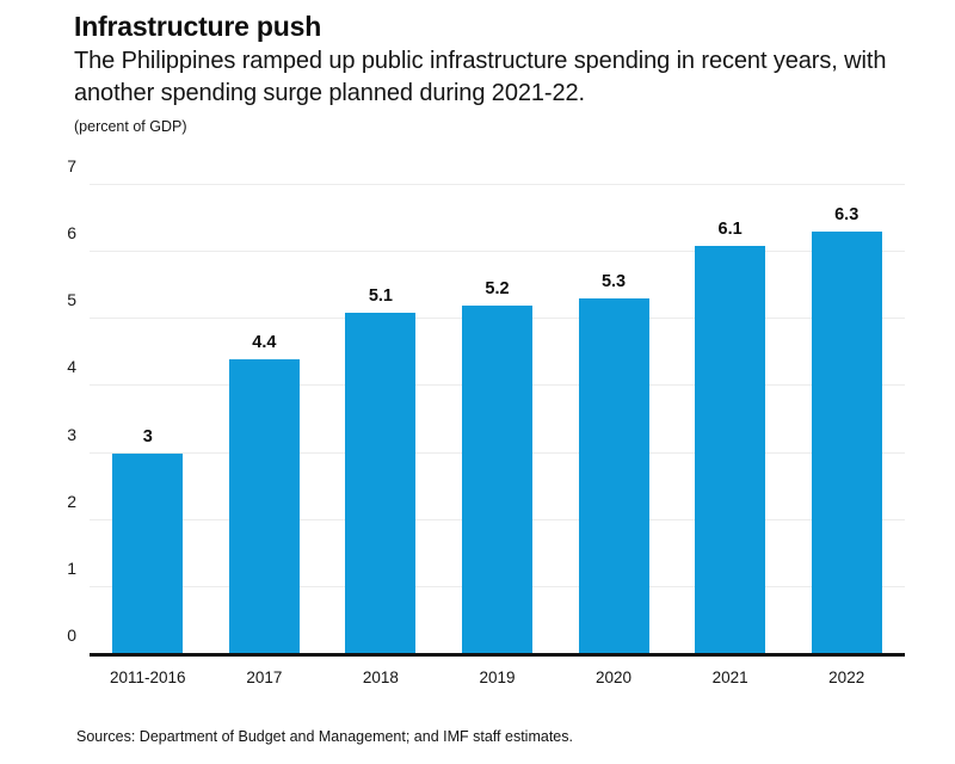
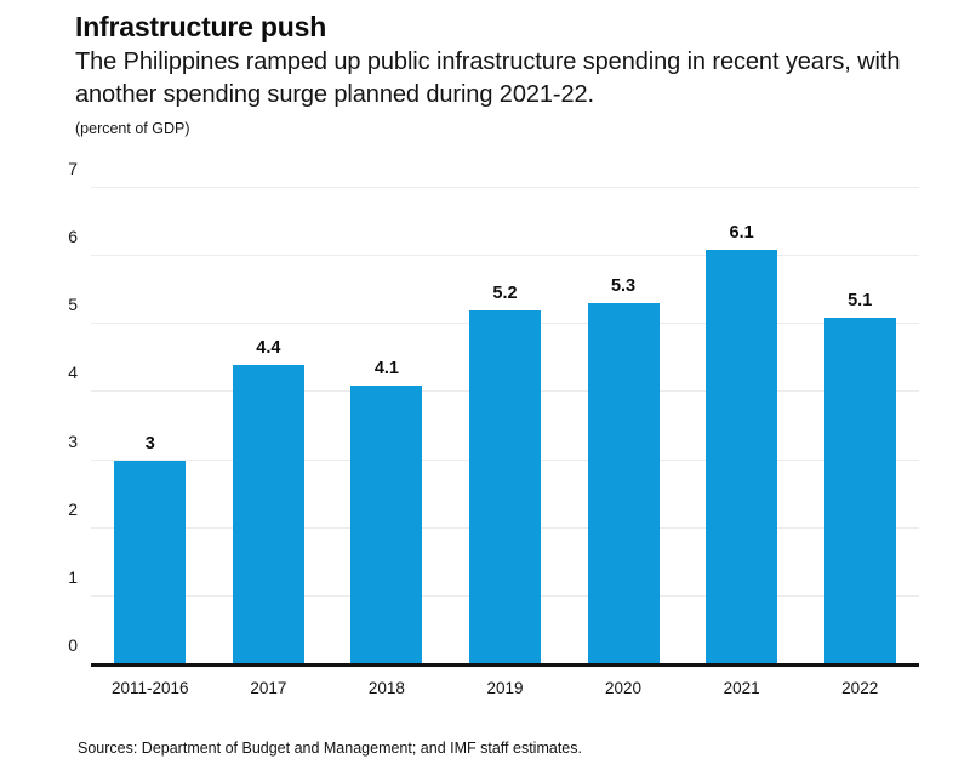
2018: 5.1 -> 4.1
2022: 6.3 -> 5.1
